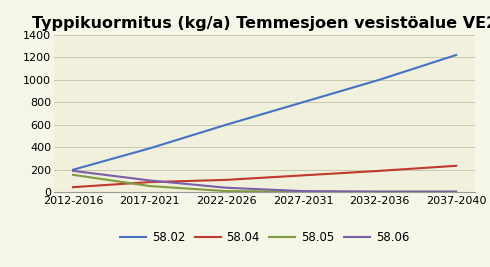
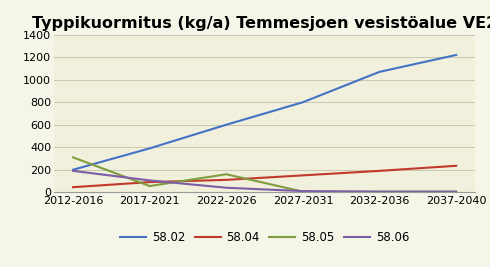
58.05/2012-2016: 160 -> 310
58.05/2022-2026: 10 -> 160
58.02/2032-2036: 1000 -> 1070
